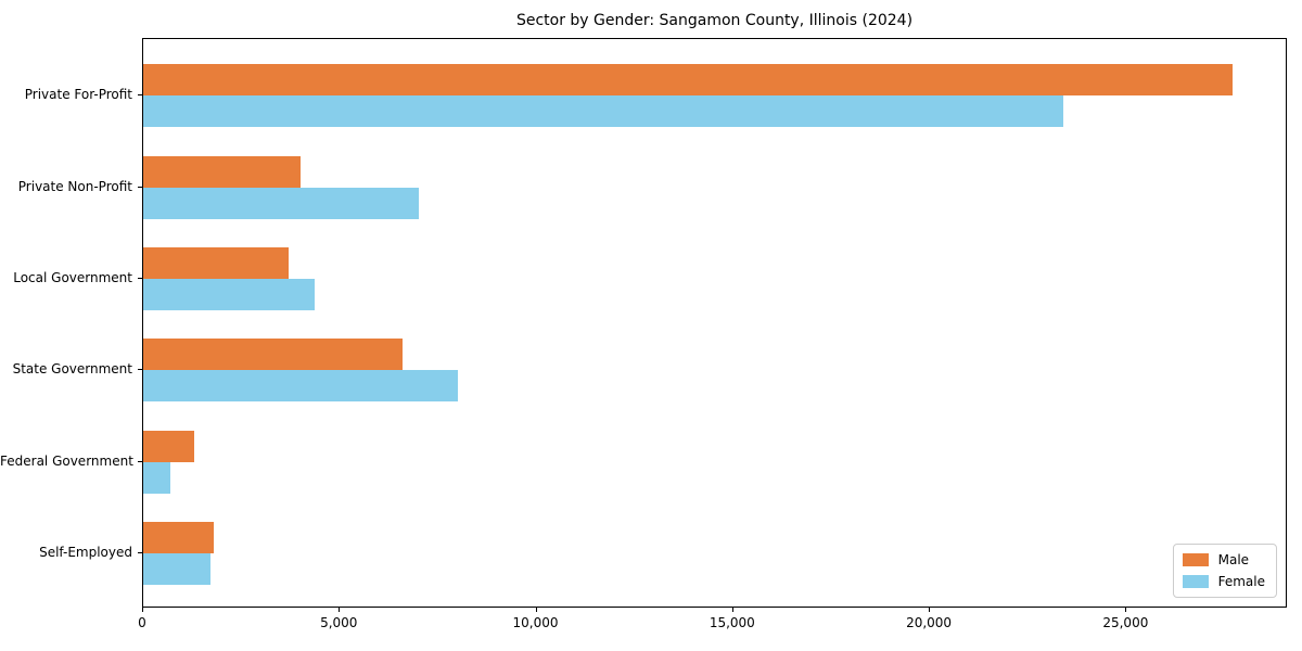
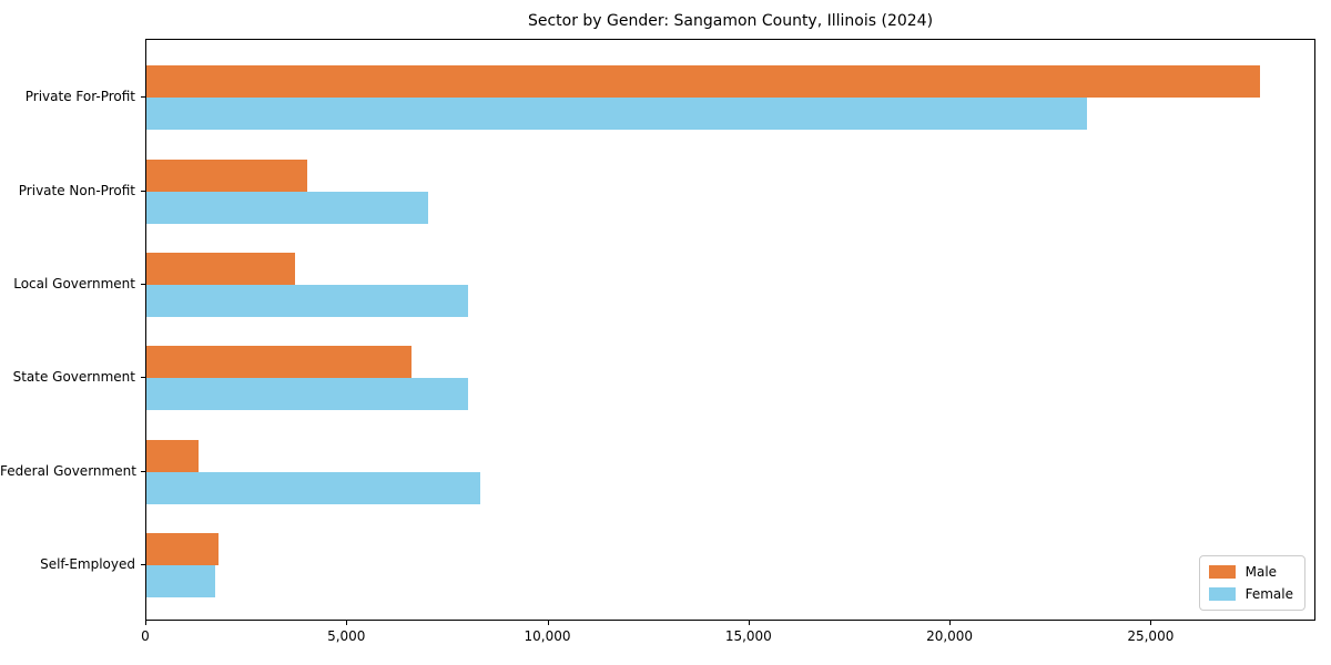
Female/Local Government: 4400 -> 8000
Female/Federal Government: 700 -> 8300
